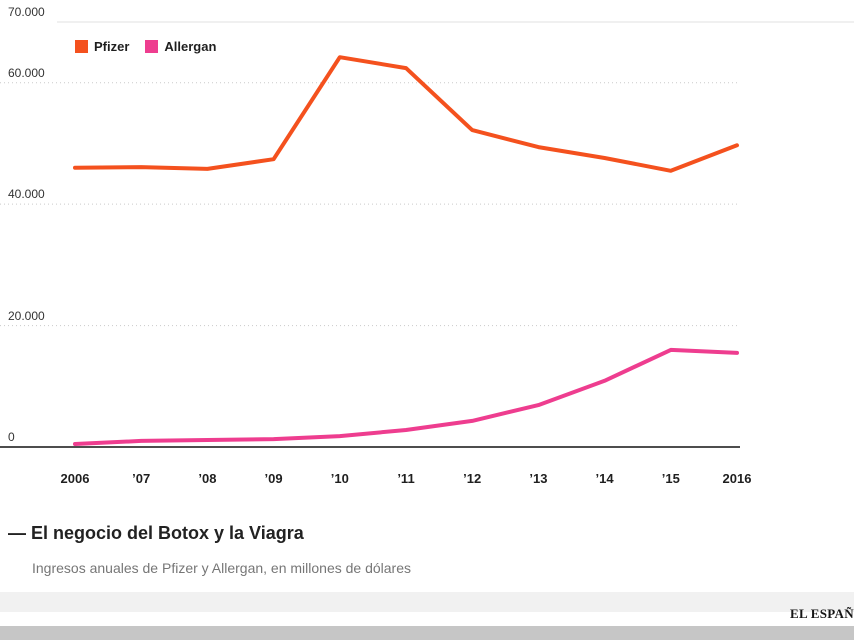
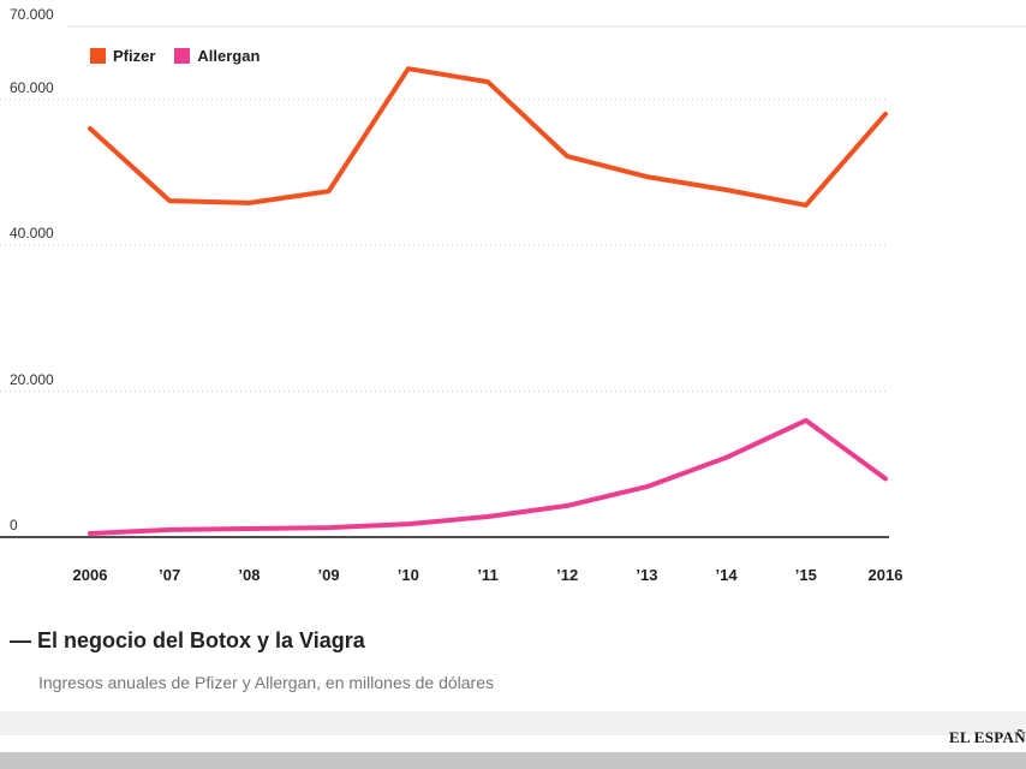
Pfizer/2006: 46000 -> 56000
Pfizer/2016: 50000 -> 58000
Allergan/2016: 16000 -> 8000
